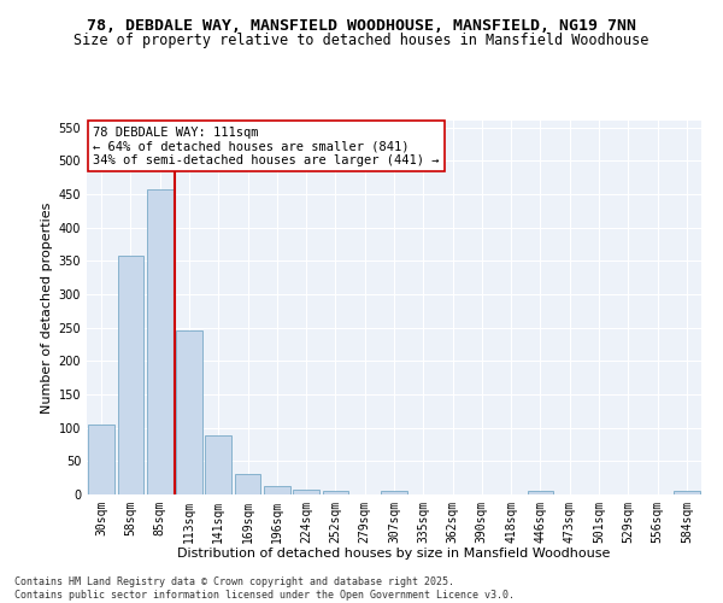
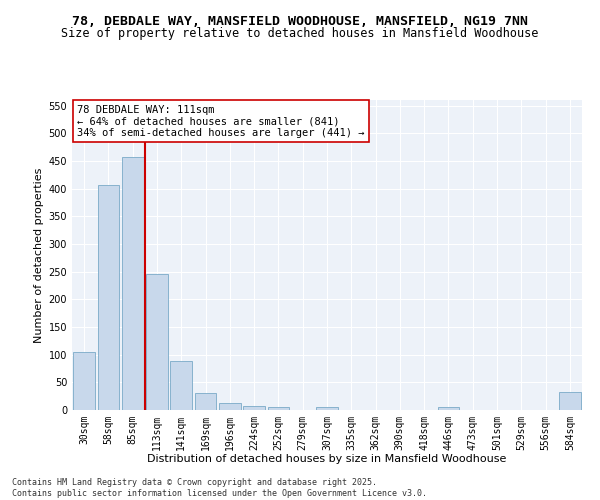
58sqm: 357 -> 406
584sqm: 5 -> 32
